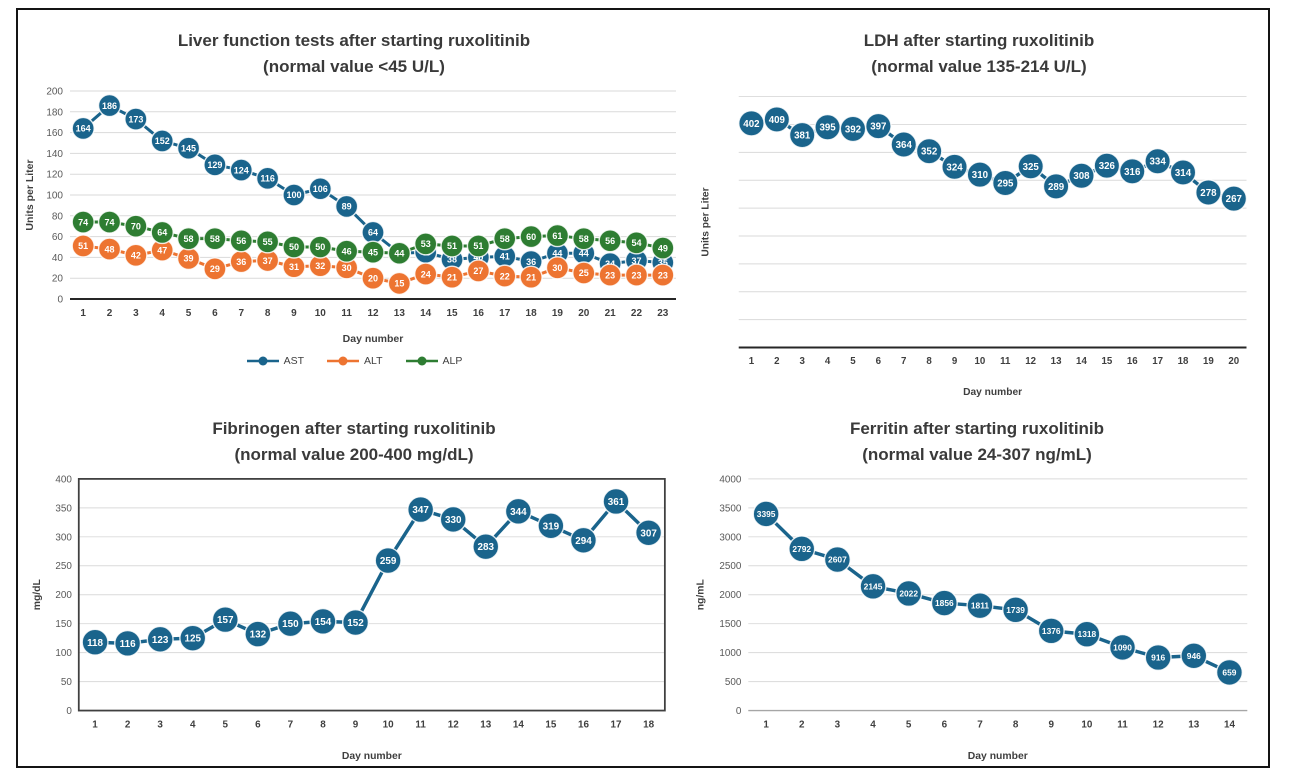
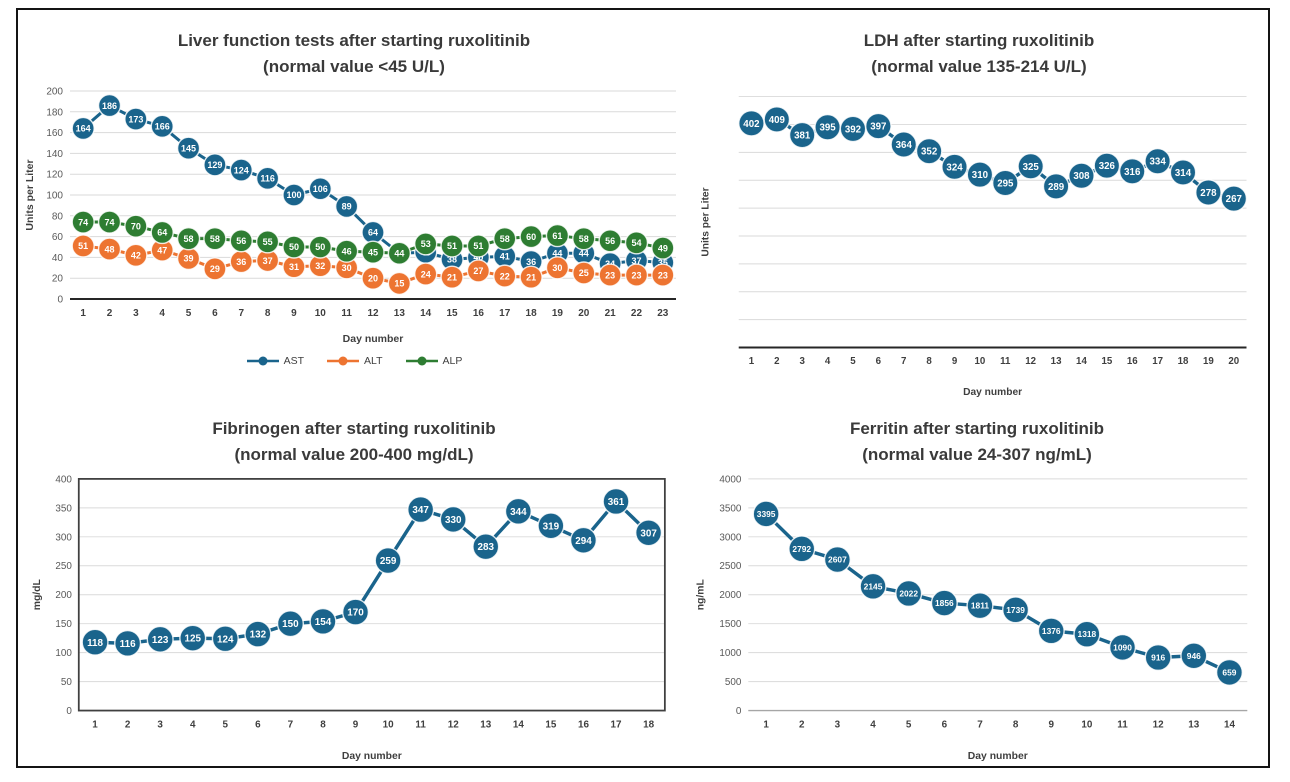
Liver function tests after starting ruxolitinib/AST/4: 152 -> 166
Fibrinogen after starting ruxolitinib/5: 157 -> 124
Fibrinogen after starting ruxolitinib/9: 152 -> 170
